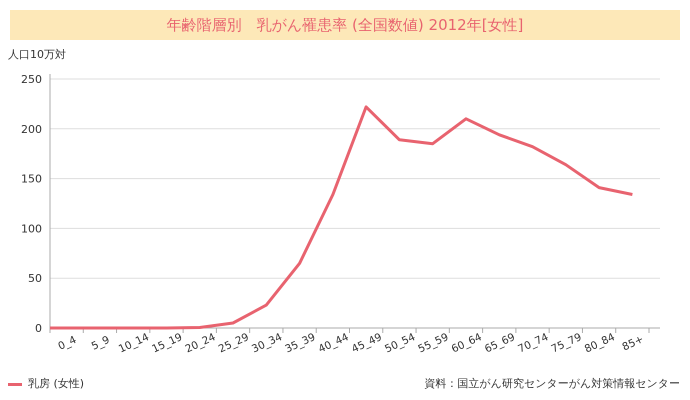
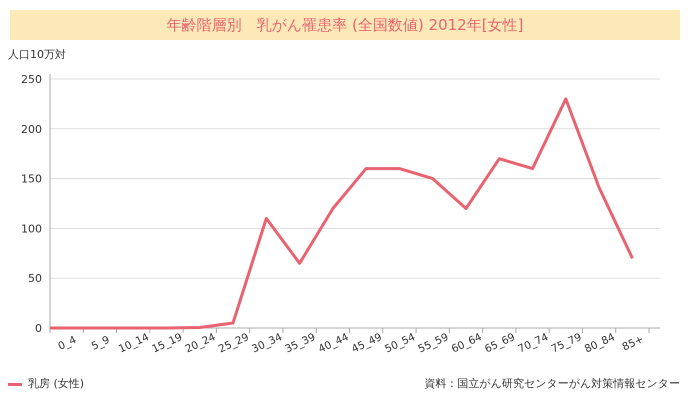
30_34: 20 -> 110
40_44: 130 -> 120
45_49: 220 -> 160
50_54: 190 -> 160
55_59: 180 -> 150
60_64: 210 -> 120
65_69: 190 -> 170
70_74: 180 -> 160
75_79: 160 -> 230
85+: 130 -> 70
